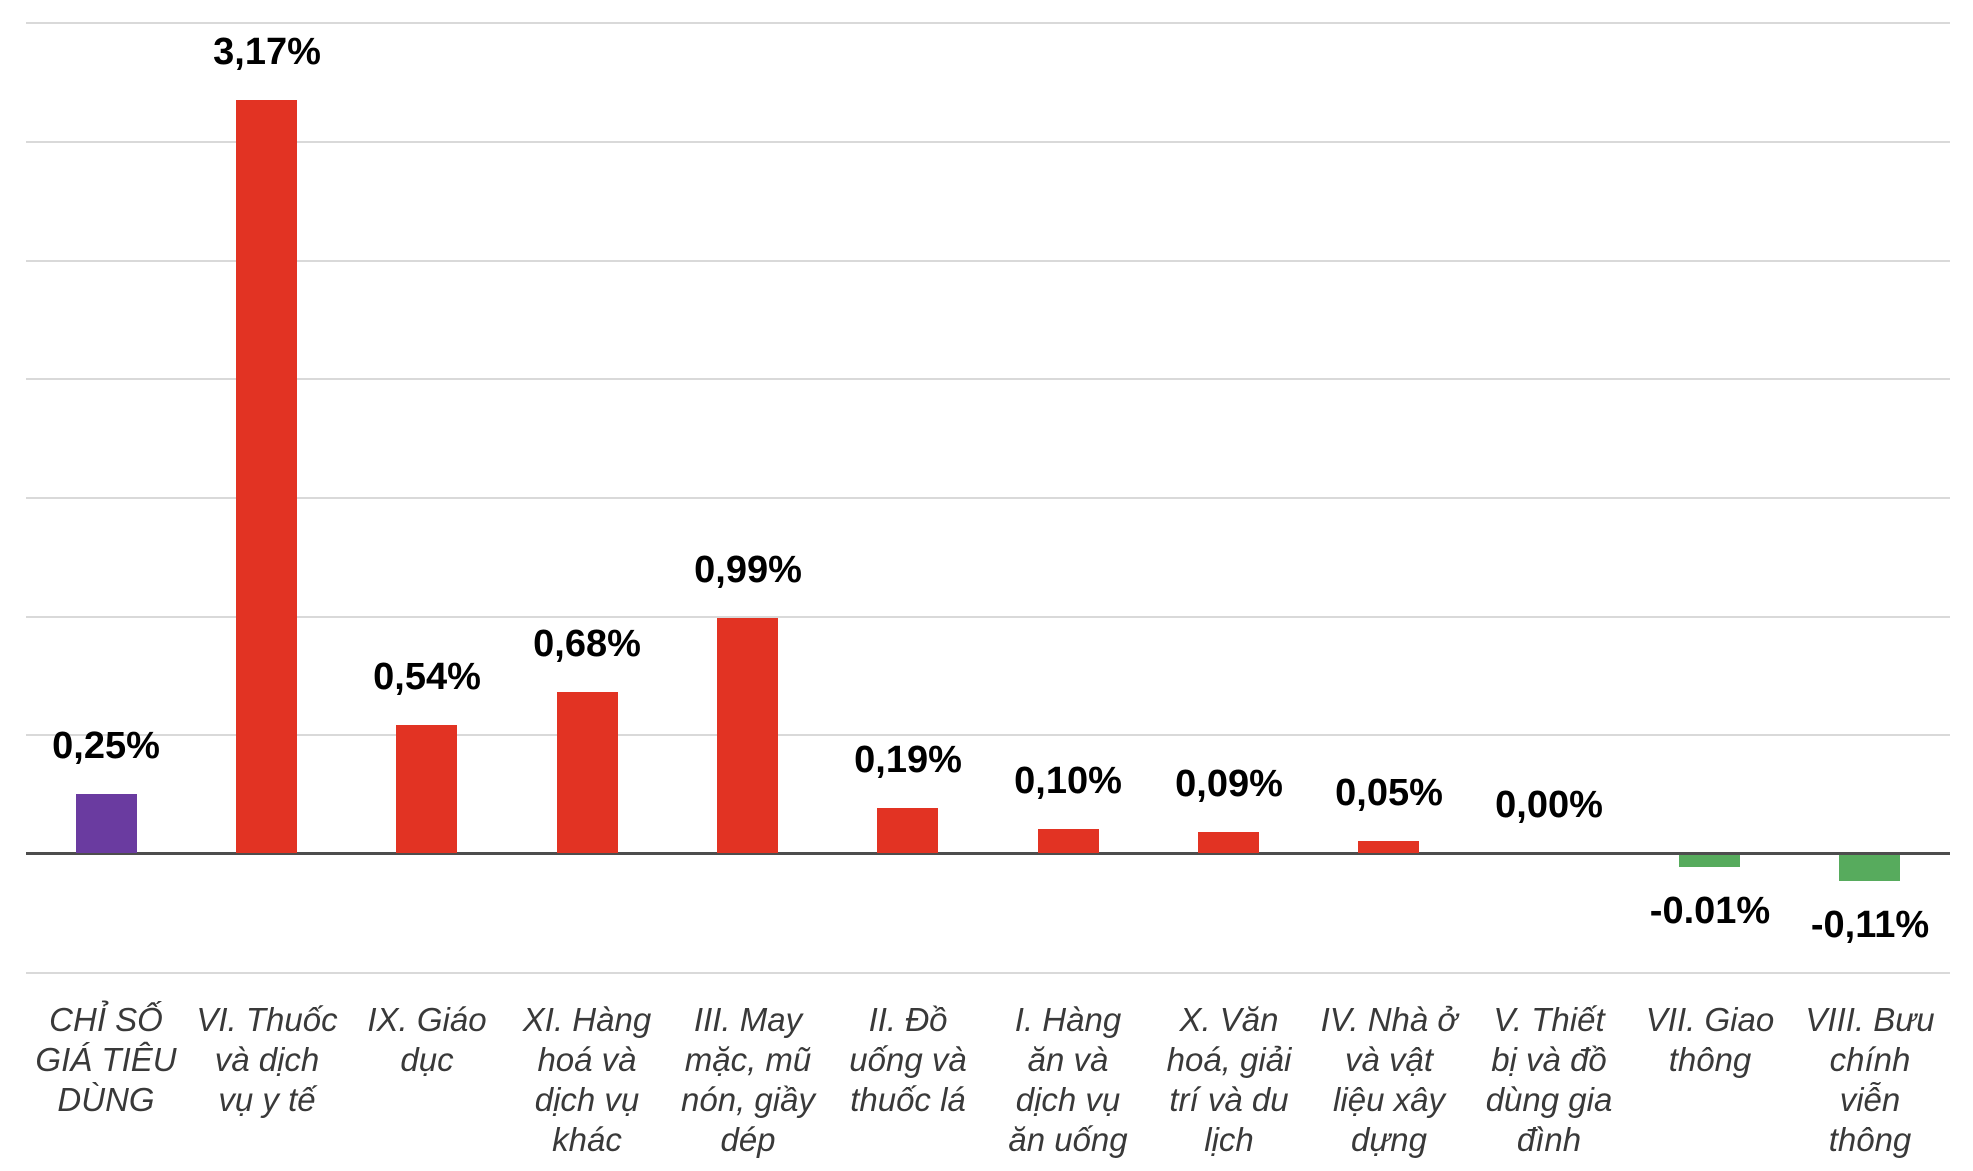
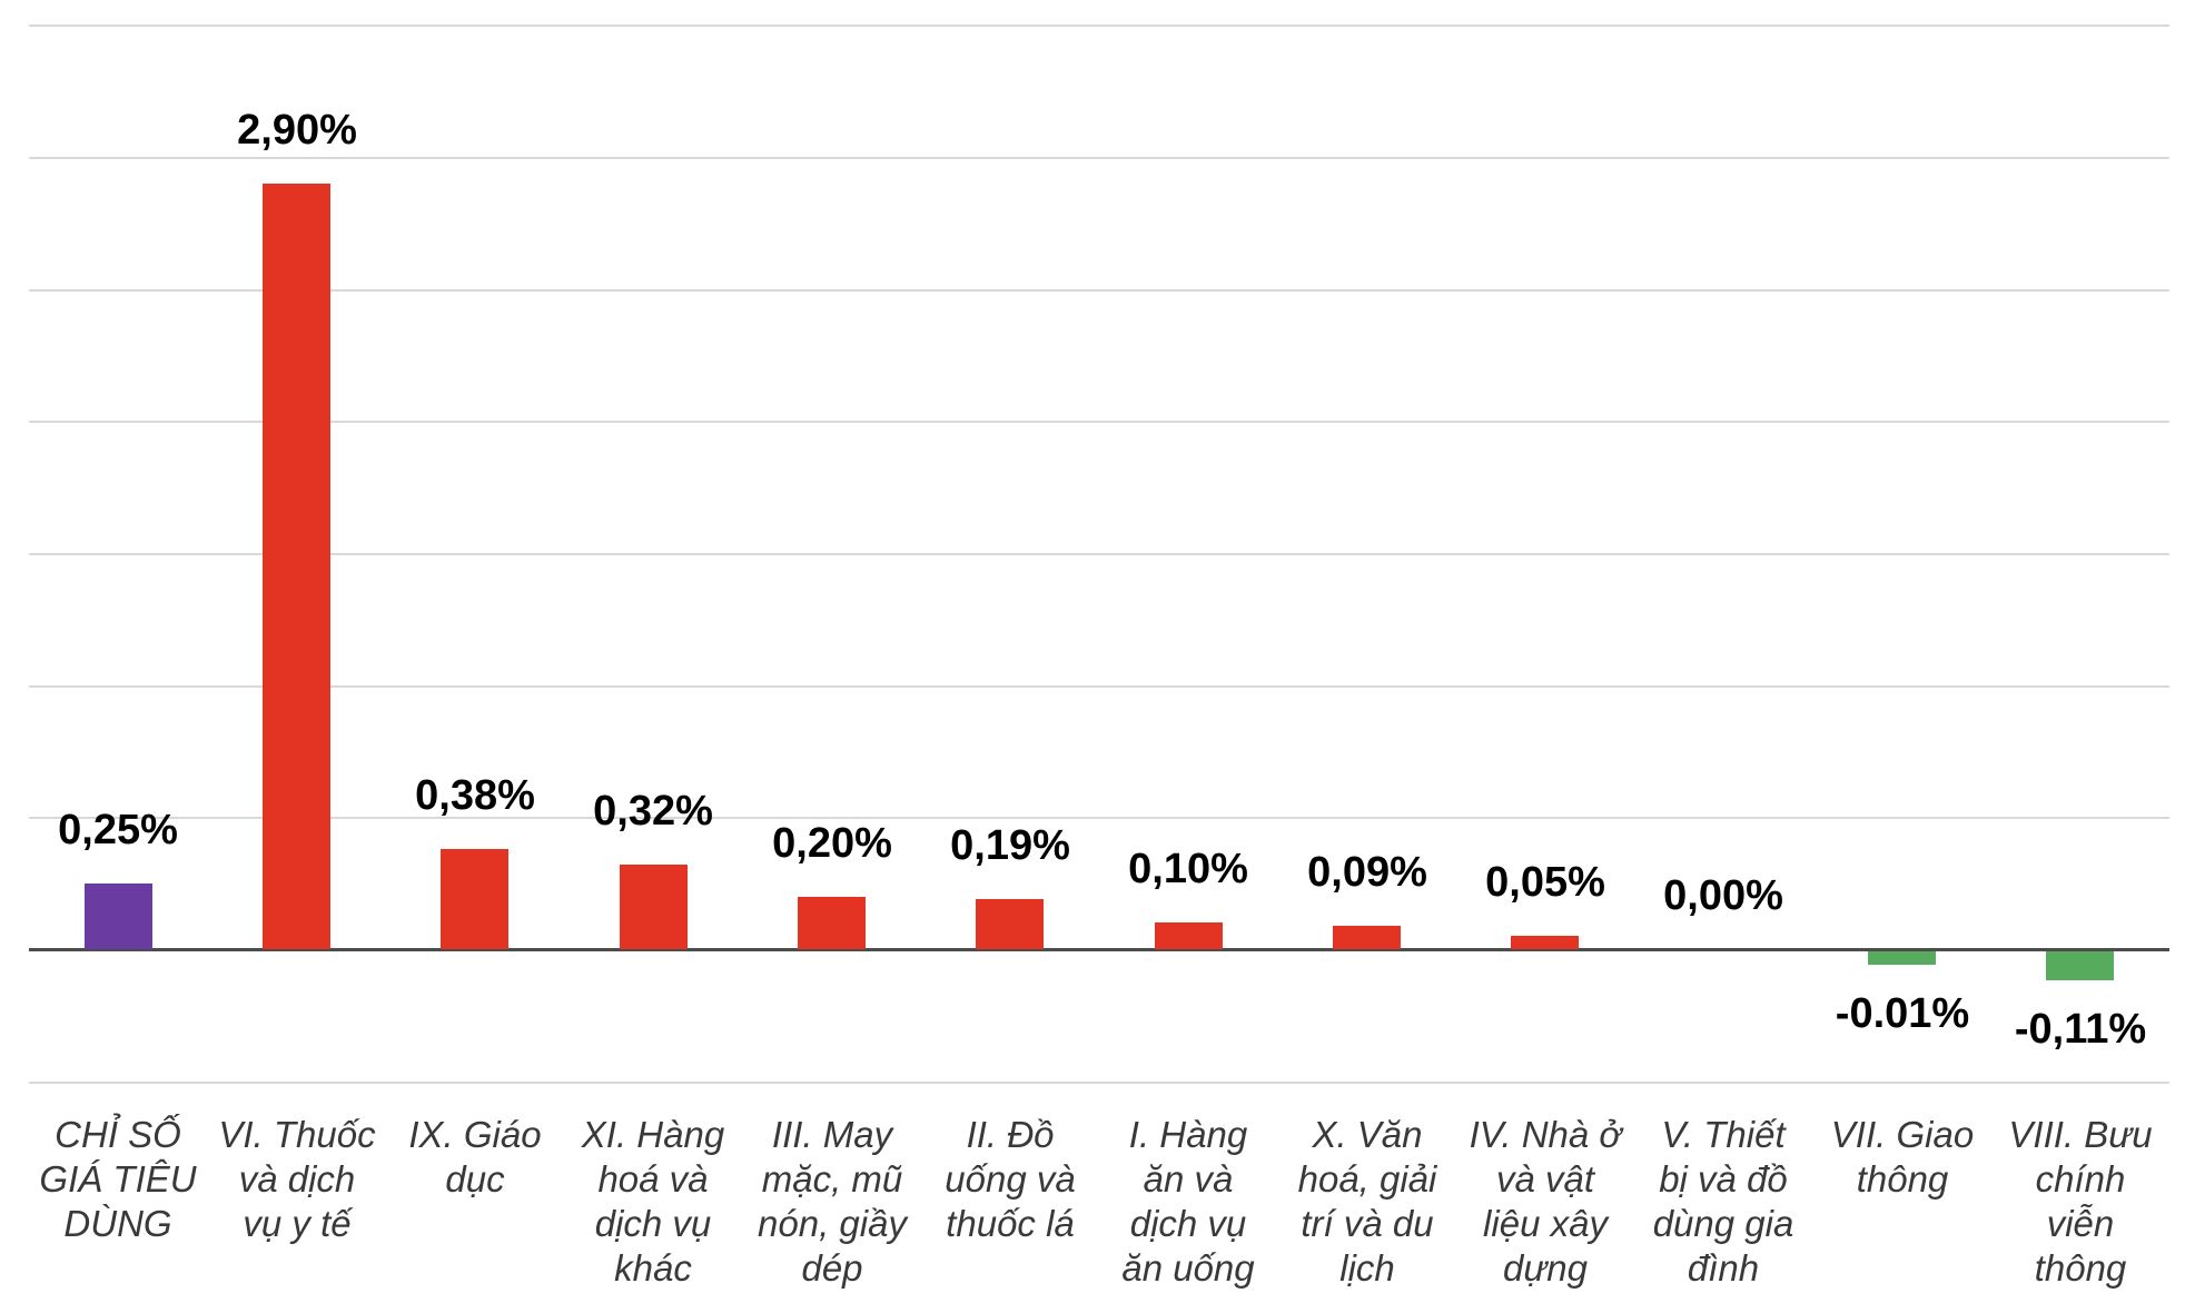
VI. Thuốc và dịch vụ y tế: 3,17% -> 2,90%
IX. Giáo dục: 0,54% -> 0,38%
XI. Hàng hoá và dịch vụ khác: 0,68% -> 0,32%
III. May mặc, mũ nón, giầy dép: 0,99% -> 0,20%
